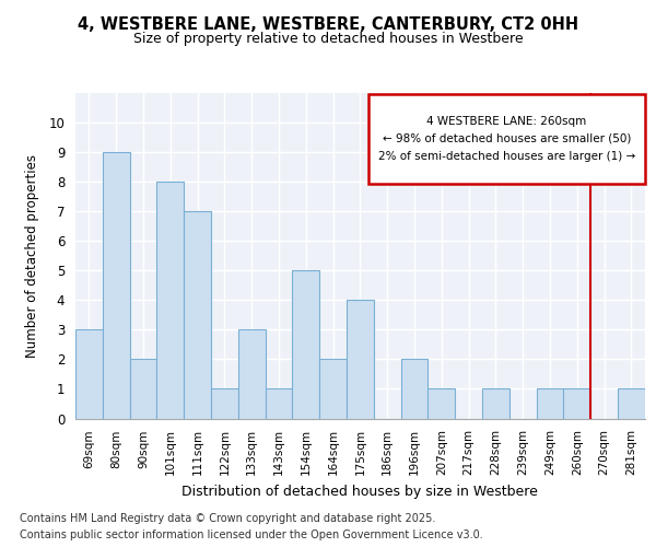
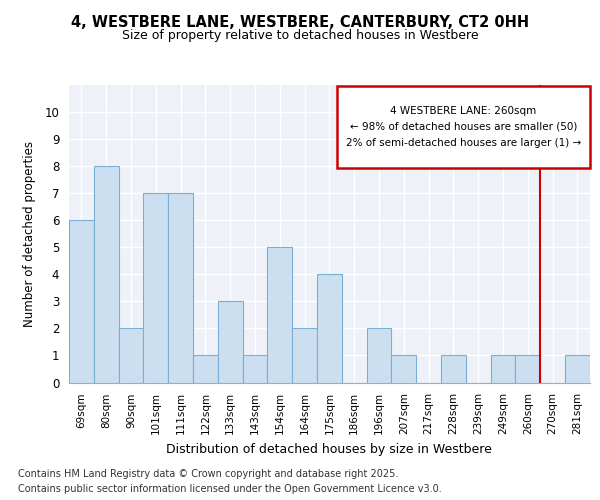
69sqm: 3 -> 6
80sqm: 9 -> 8
101sqm: 8 -> 7
